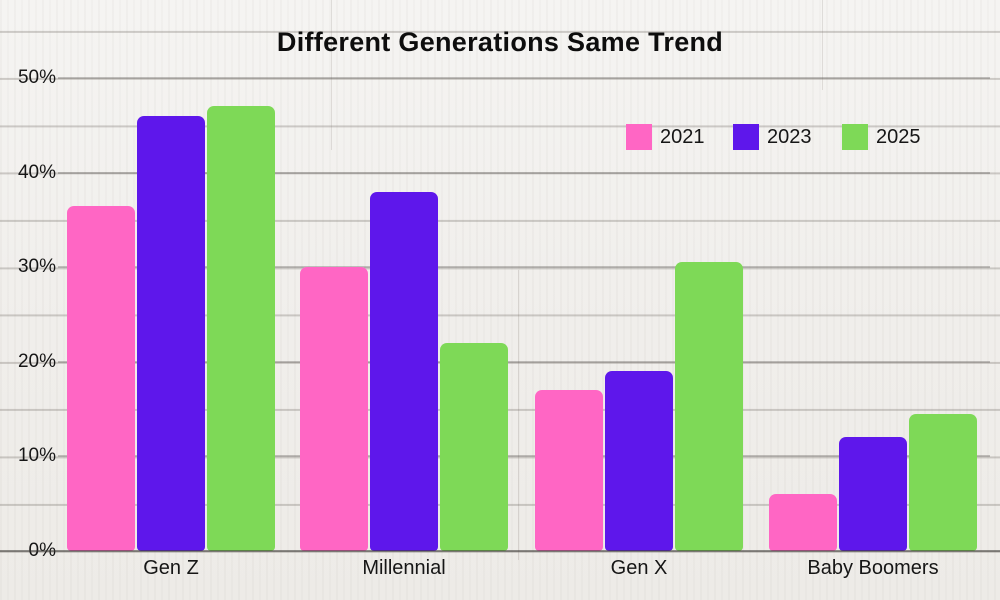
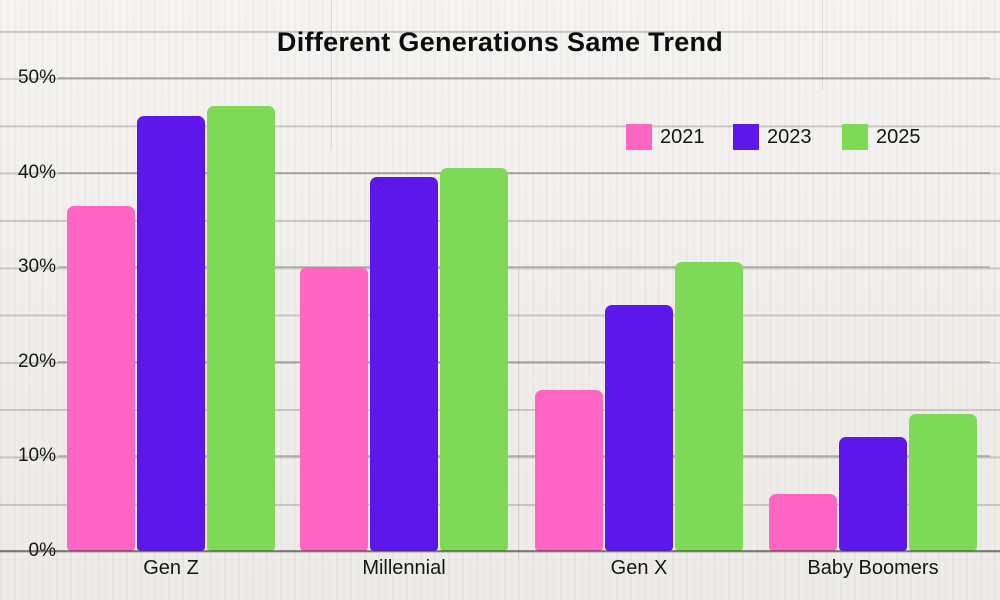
2023/Millennial: 38% -> 40%
2025/Millennial: 22% -> 40%
2023/Gen X: 19% -> 26%
